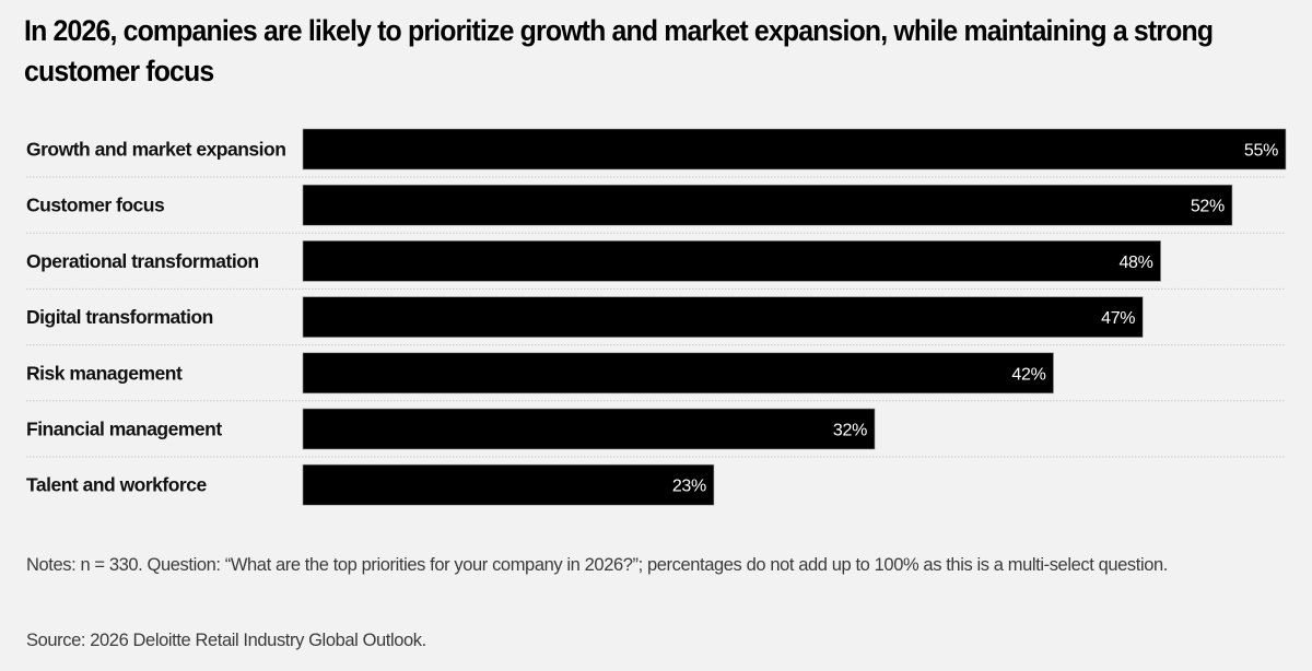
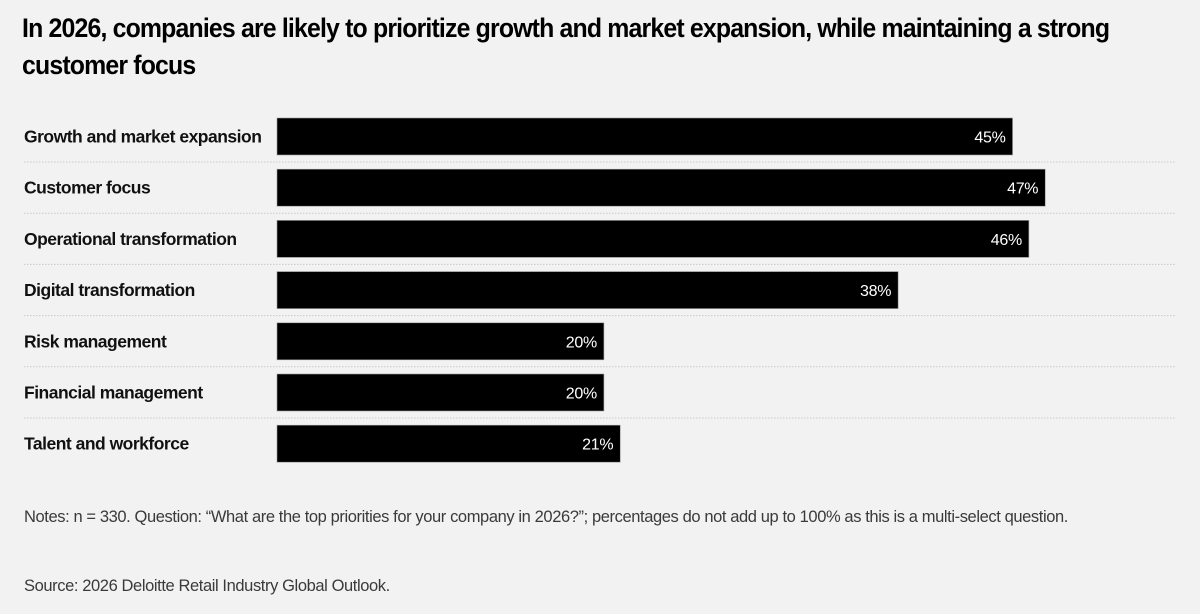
Growth and market expansion: 55% -> 45%
Customer focus: 52% -> 47%
Operational transformation: 48% -> 46%
Digital transformation: 47% -> 38%
Risk management: 42% -> 20%
Financial management: 32% -> 20%
Talent and workforce: 23% -> 21%
